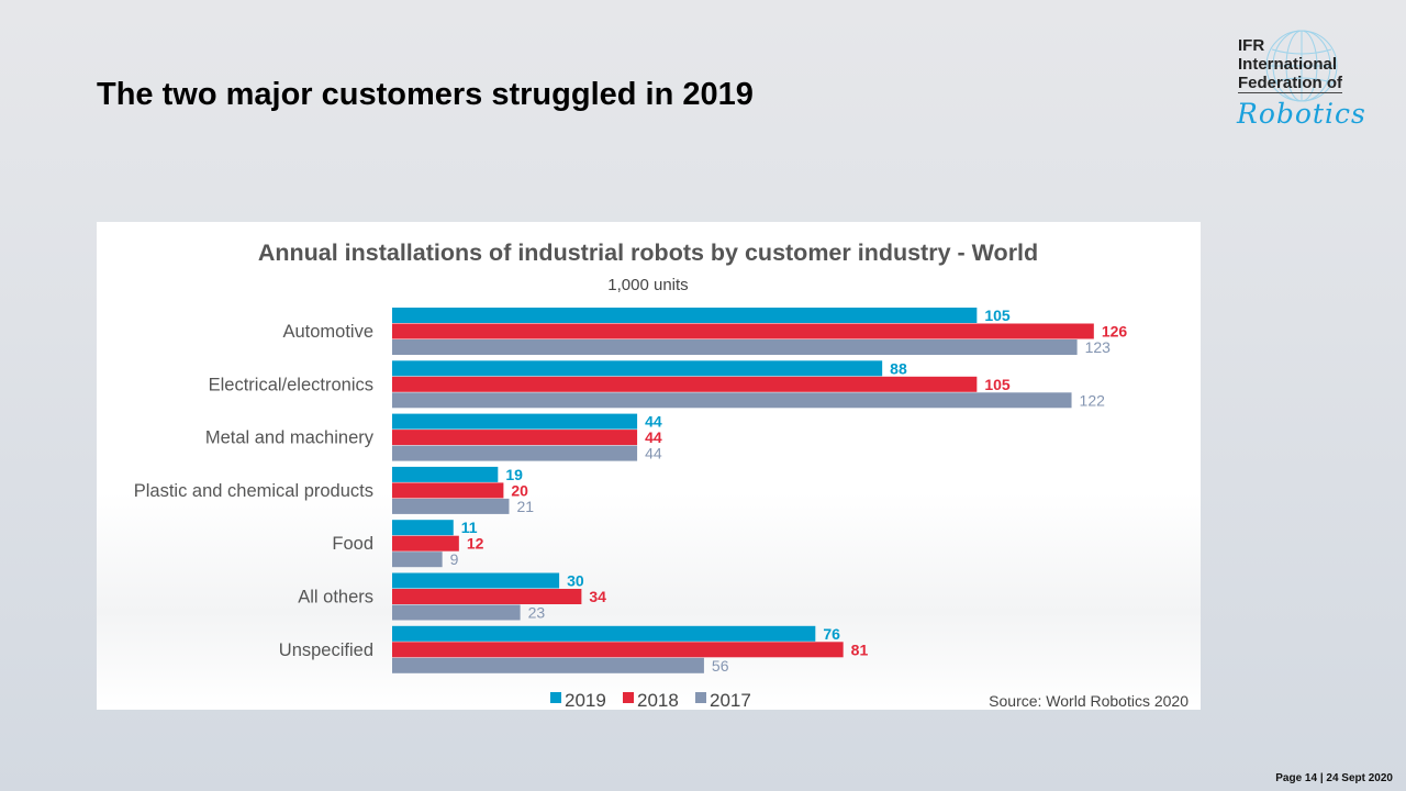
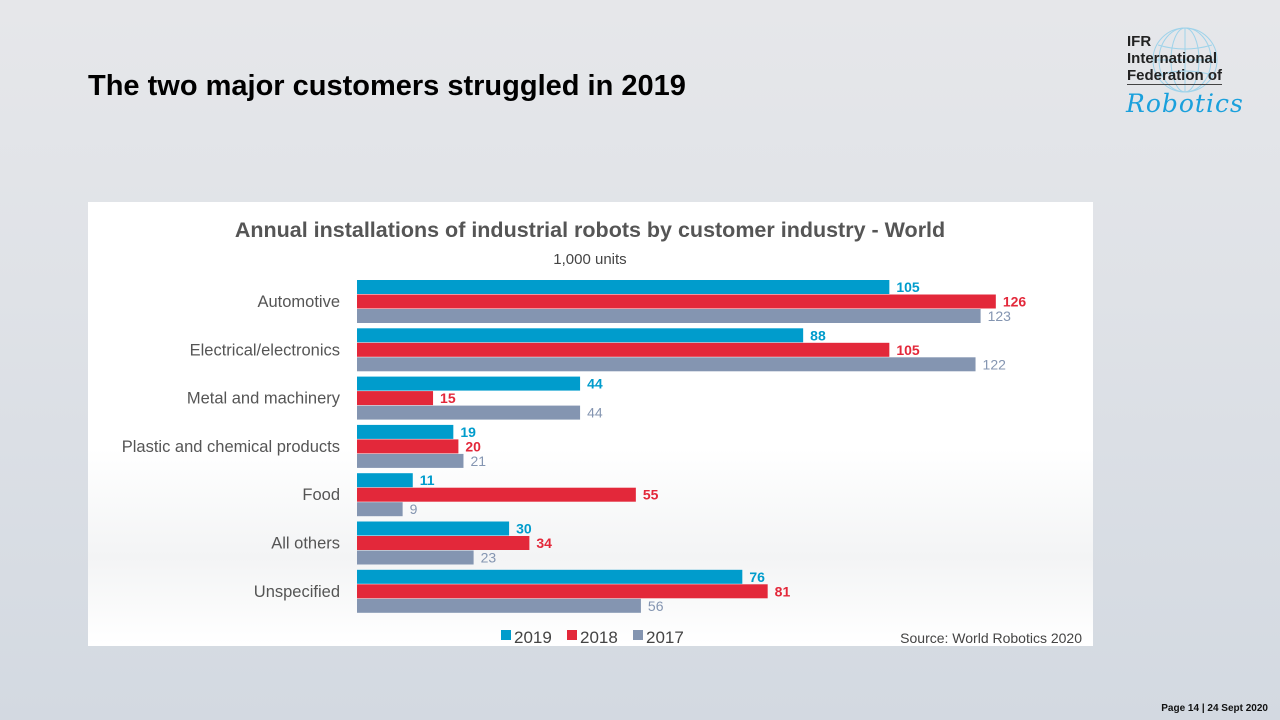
2018/Metal and machinery: 44 -> 15
2018/Food: 12 -> 55
